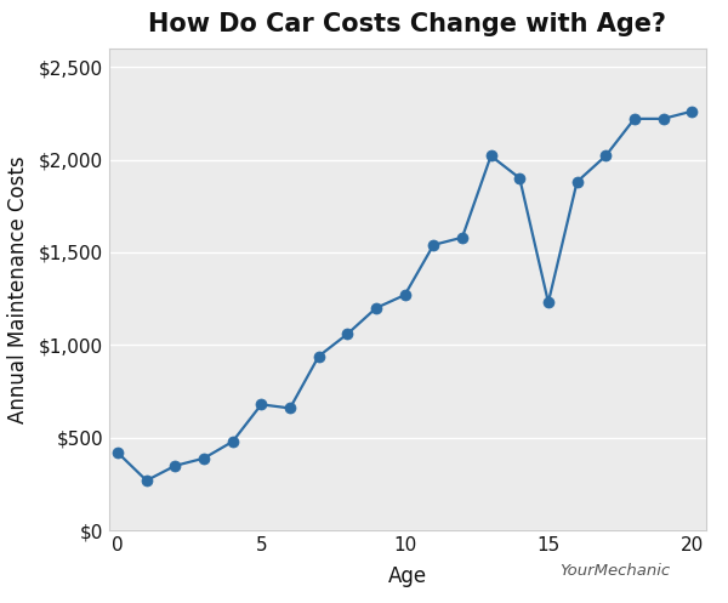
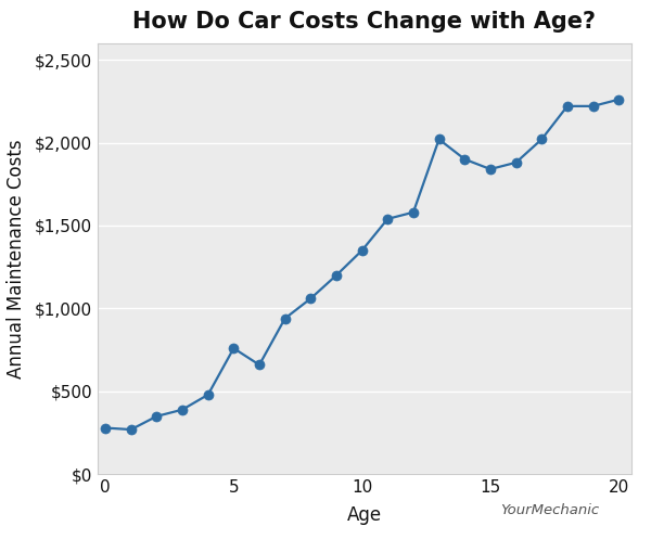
0: $420 -> $280
5: $680 -> $760
10: $1,270 -> $1,350
15: $1,230 -> $1,840
